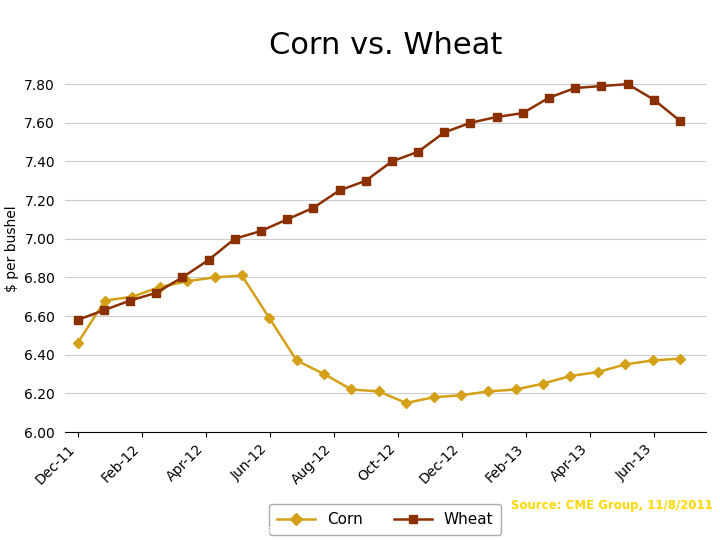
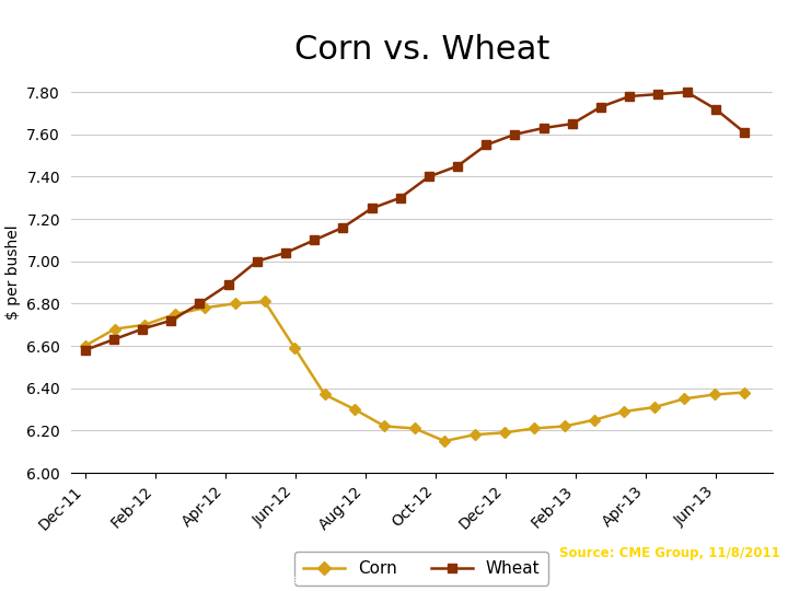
Corn/Dec-11: 6.46 -> 6.60
